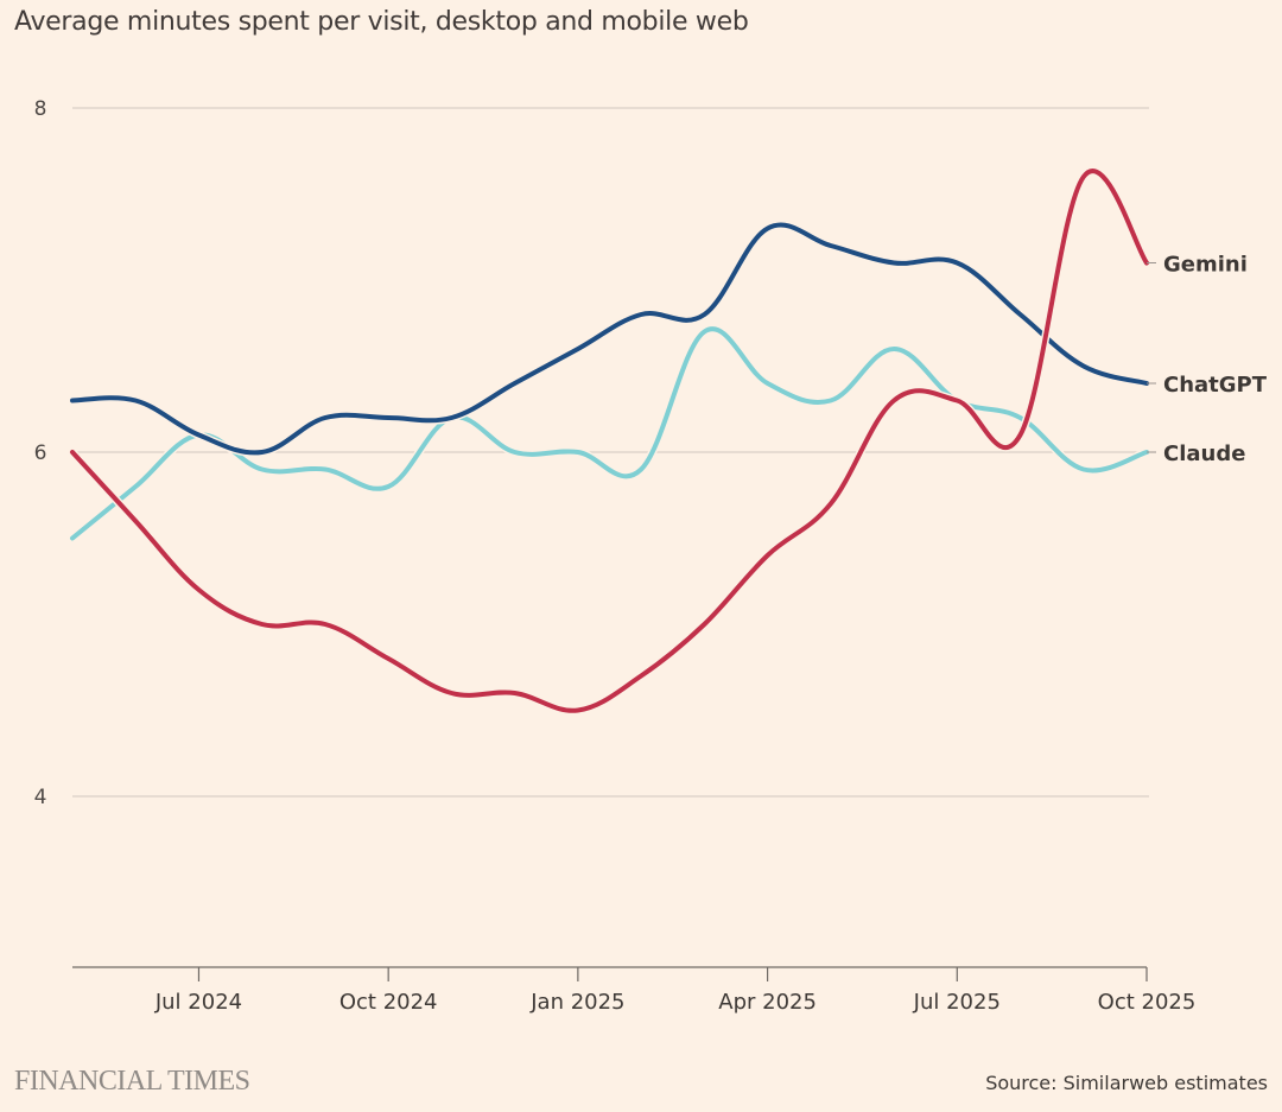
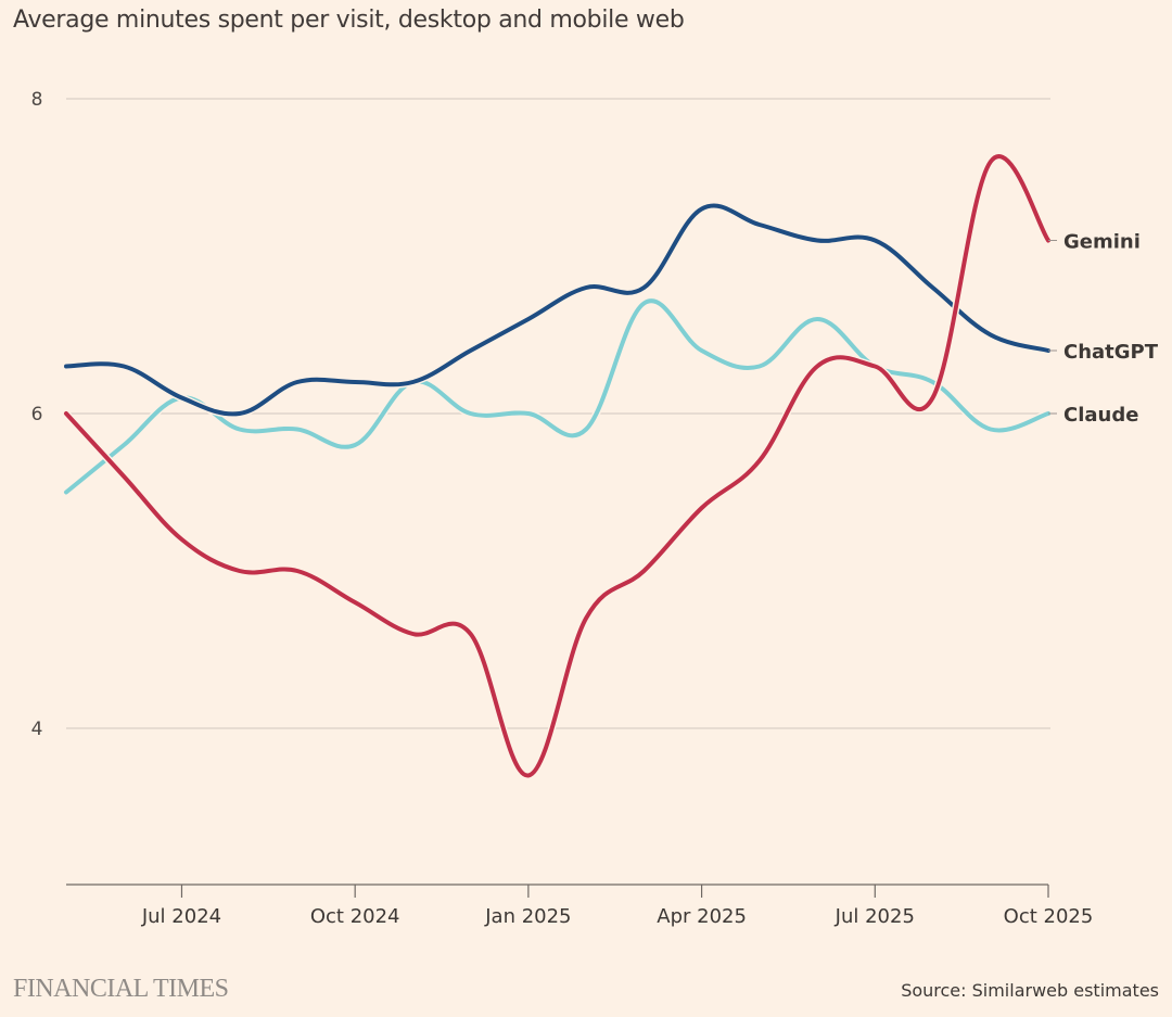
Gemini/Jan 2025: 4.5 -> 3.7
